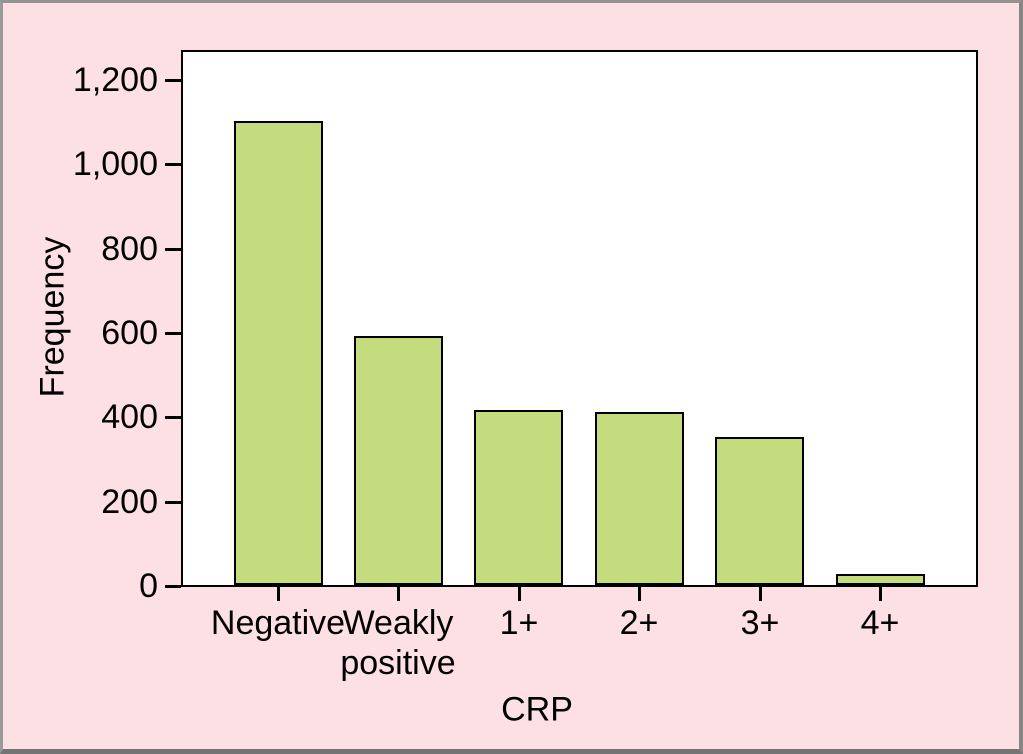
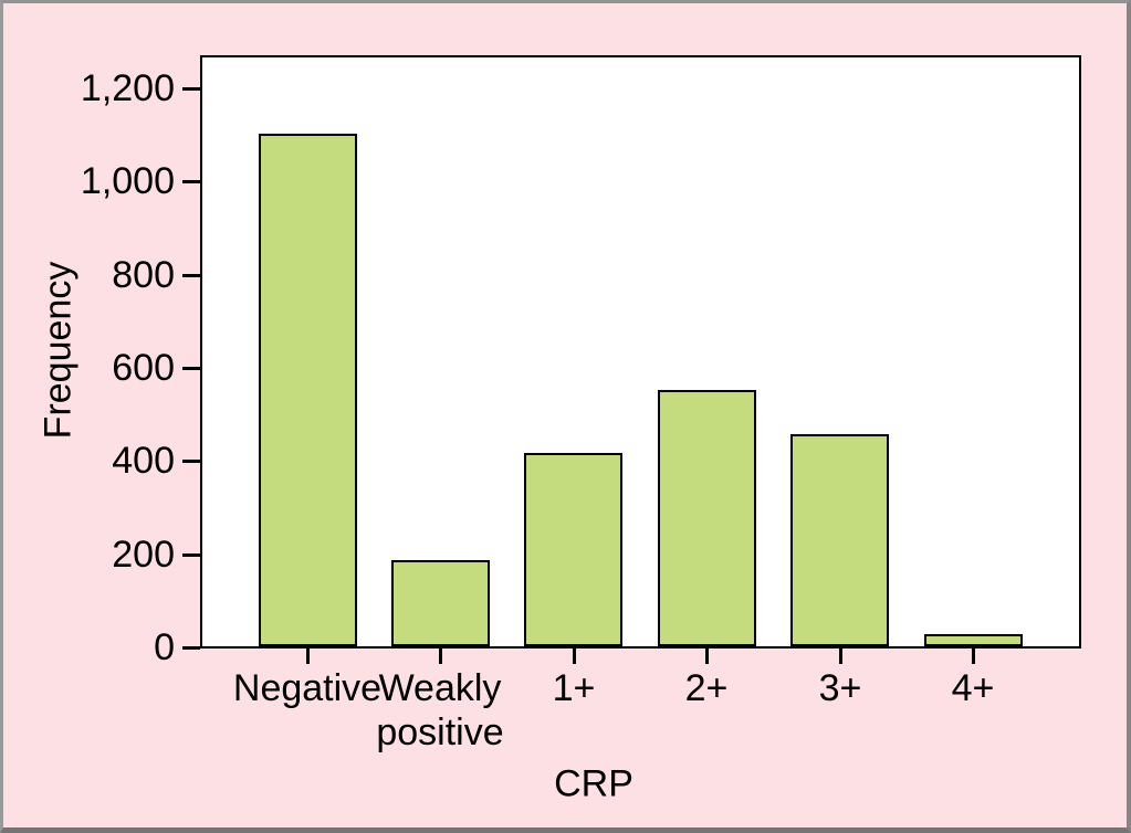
Weakly positive: 590 -> 180
2+: 410 -> 550
3+: 350 -> 460
